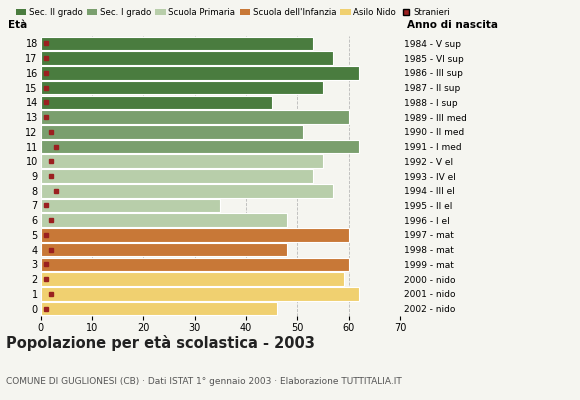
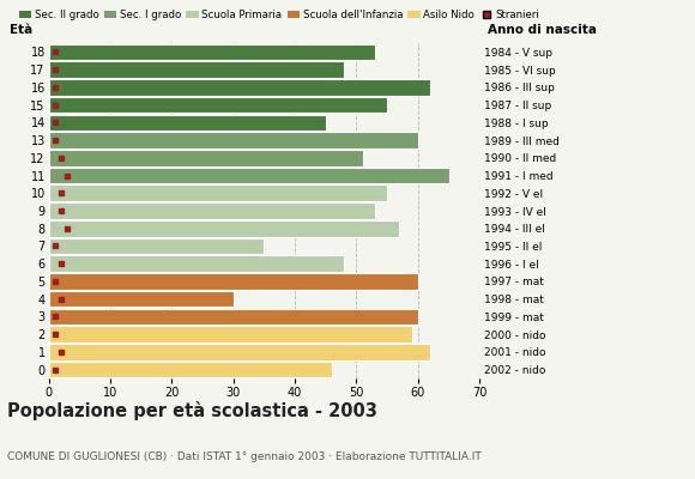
17: 57 -> 48
11: 62 -> 65
4: 48 -> 30
